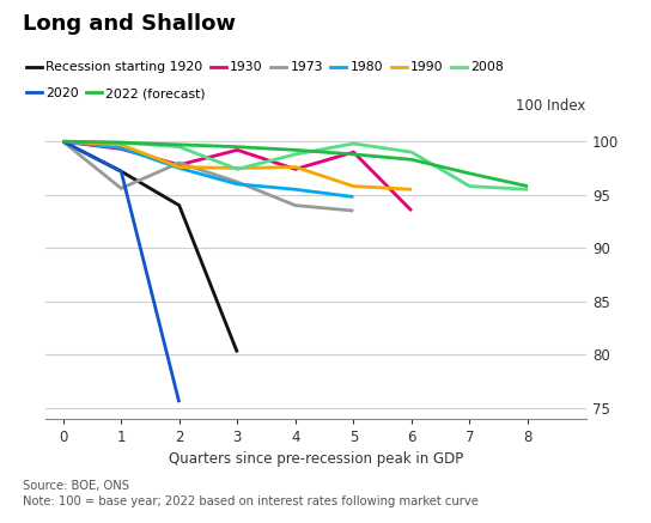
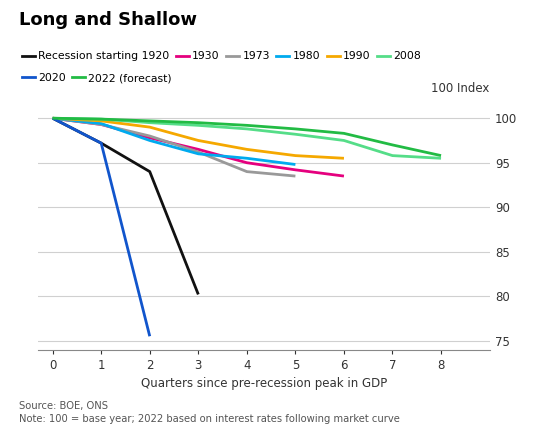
1973/1: 95.6 -> 99.3
1990/2: 97.6 -> 99.0
1930/3: 99.2 -> 96.5
2008/3: 97.4 -> 99.2
1930/4: 97.4 -> 95.0
1990/4: 97.6 -> 96.5
1930/5: 99.0 -> 94.2
2008/5: 99.8 -> 98.2
2008/6: 99.0 -> 97.5
